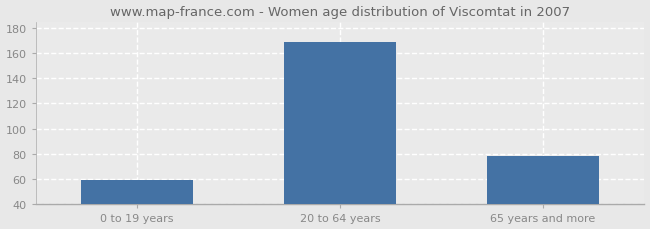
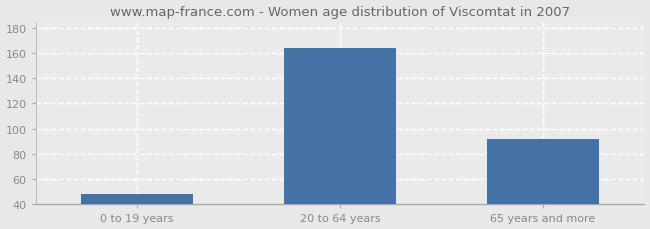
0 to 19 years: 59 -> 48
20 to 64 years: 169 -> 164
65 years and more: 78 -> 92
